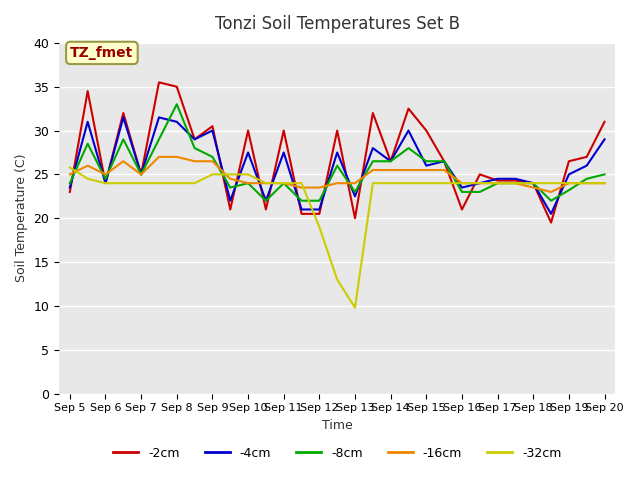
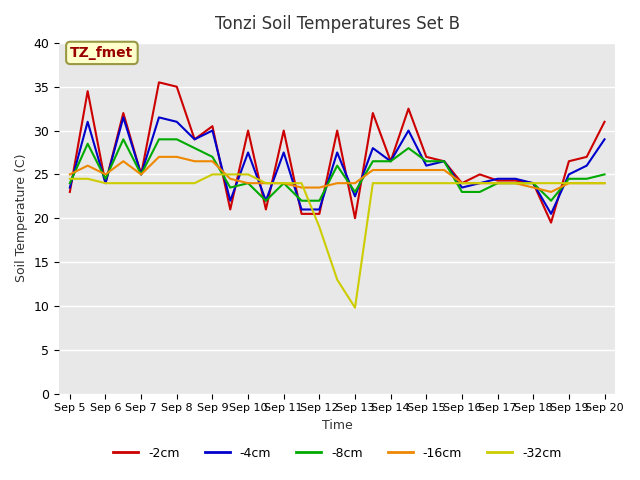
-32cm/Sep 5: 25.8 -> 24.5
-8cm/Sep 8: 33.0 -> 29.0
-2cm/Sep 15: 30.0 -> 27.0
-2cm/Sep 16: 21.0 -> 24.0
-8cm/Sep 19: 23.2 -> 24.5
